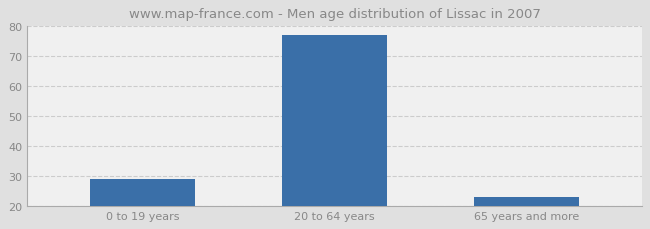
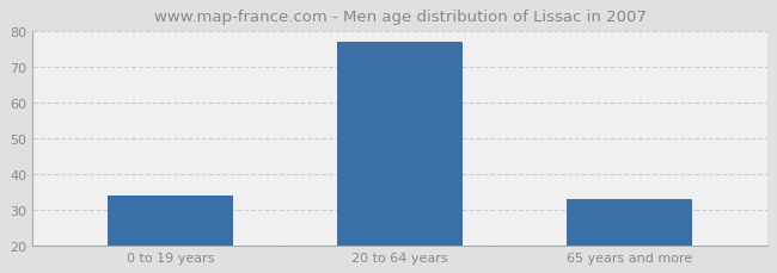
0 to 19 years: 29 -> 34
65 years and more: 23 -> 33
